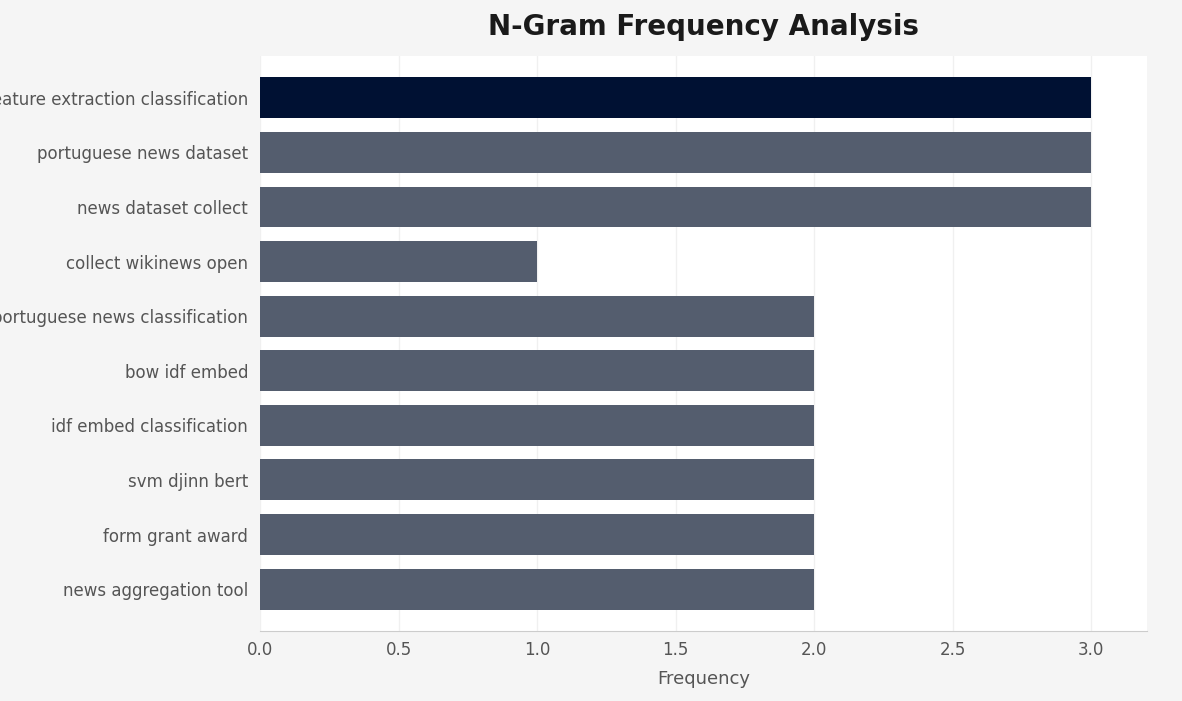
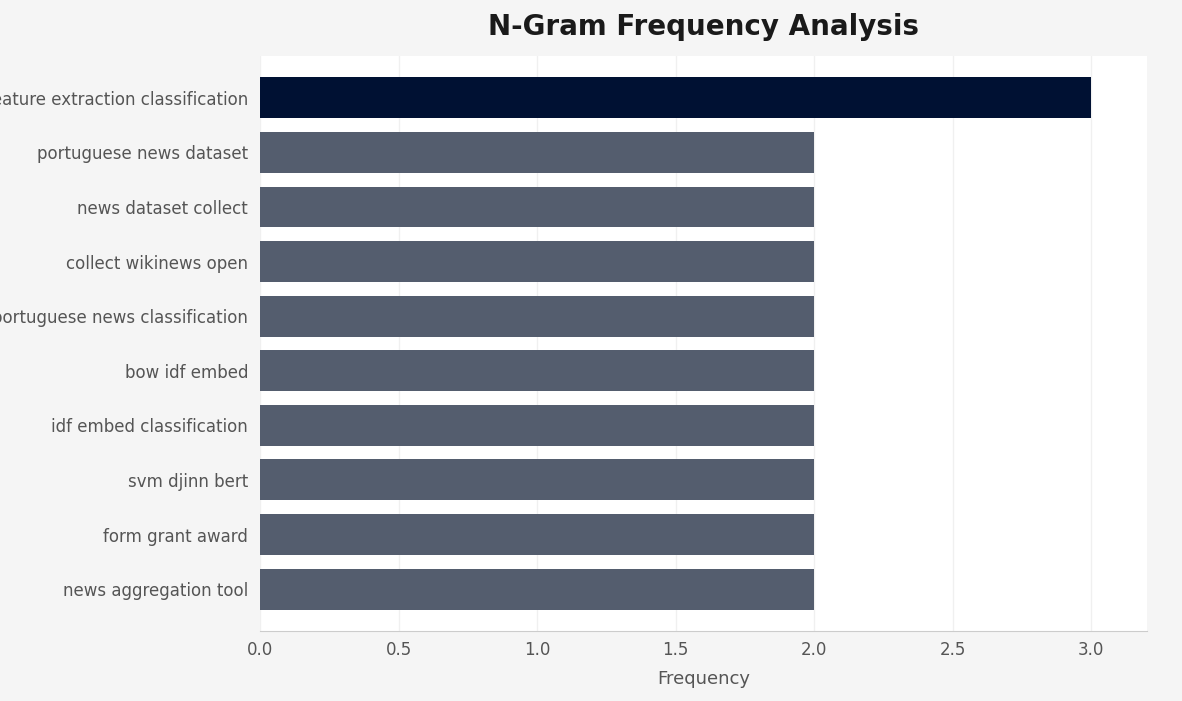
portuguese news dataset: 3 -> 2
news dataset collect: 3 -> 2
collect wikinews open: 1 -> 2
